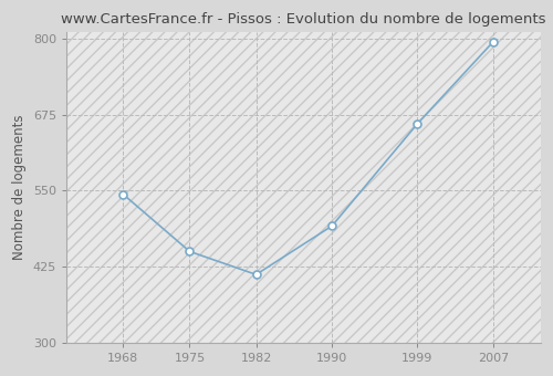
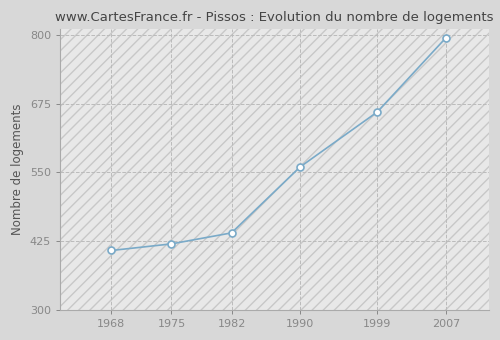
1968: 544 -> 408
1975: 450 -> 420
1982: 412 -> 440
1990: 492 -> 560
